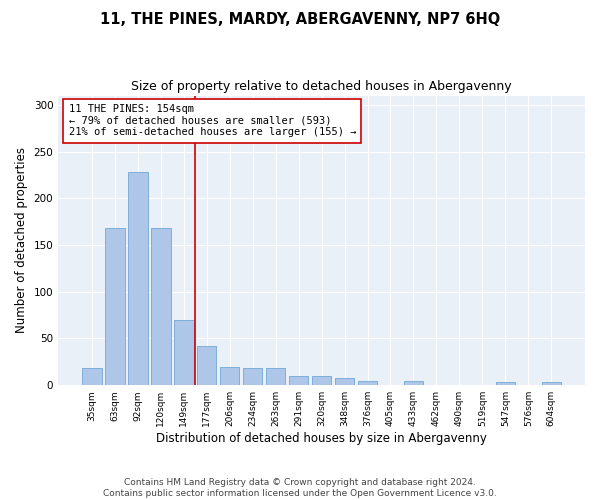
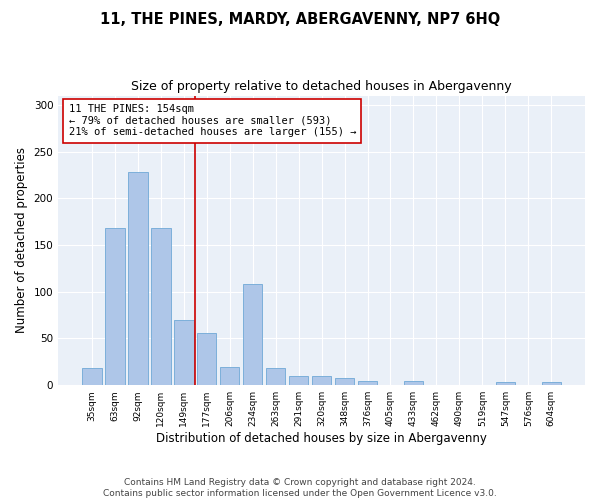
177sqm: 42 -> 56
234sqm: 18 -> 108
